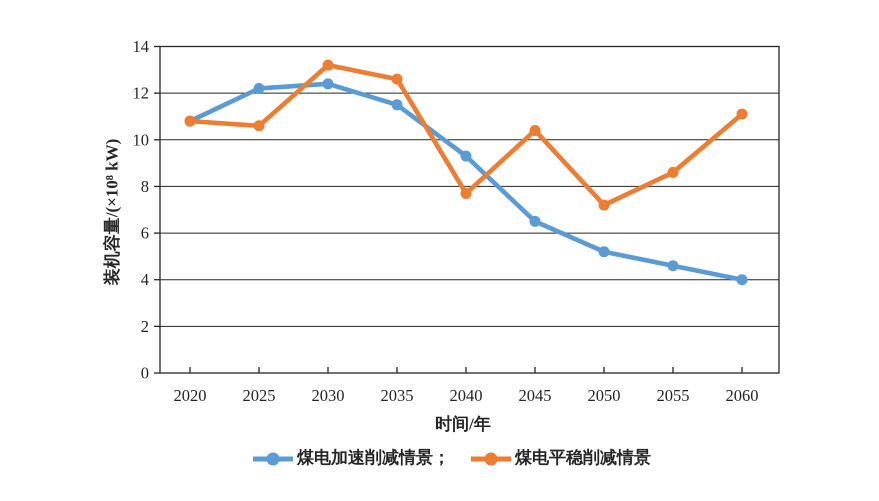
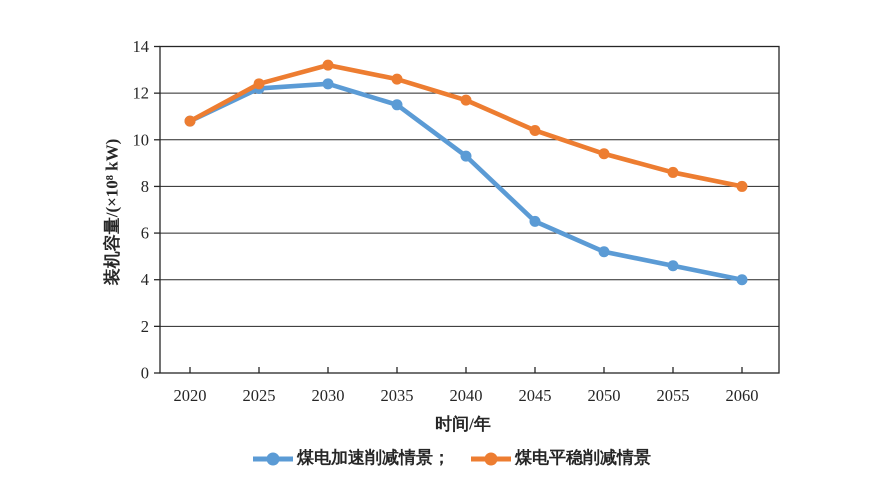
煤电平稳削减情景/2025: 10.6 -> 12.4
煤电平稳削减情景/2040: 7.7 -> 11.7
煤电平稳削减情景/2050: 7.2 -> 9.4
煤电平稳削减情景/2060: 11.1 -> 8.0
